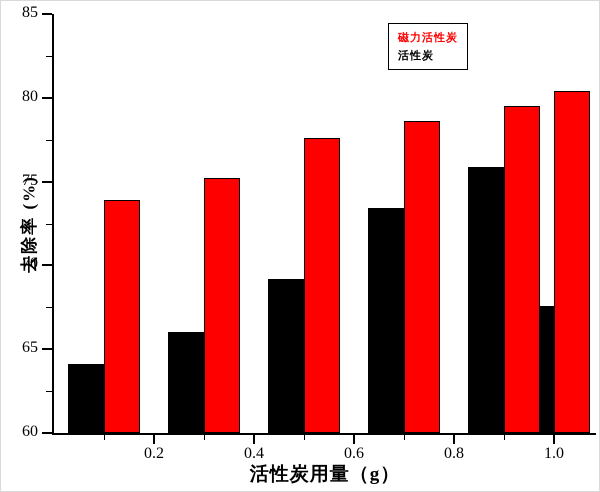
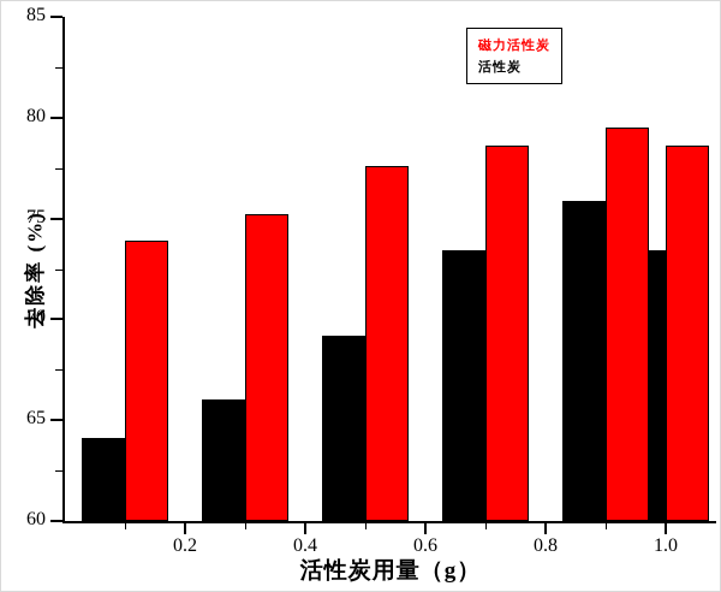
磁力活性炭/1.0: 80.4 -> 78.6
活性炭/1.0: 67.6 -> 73.4
